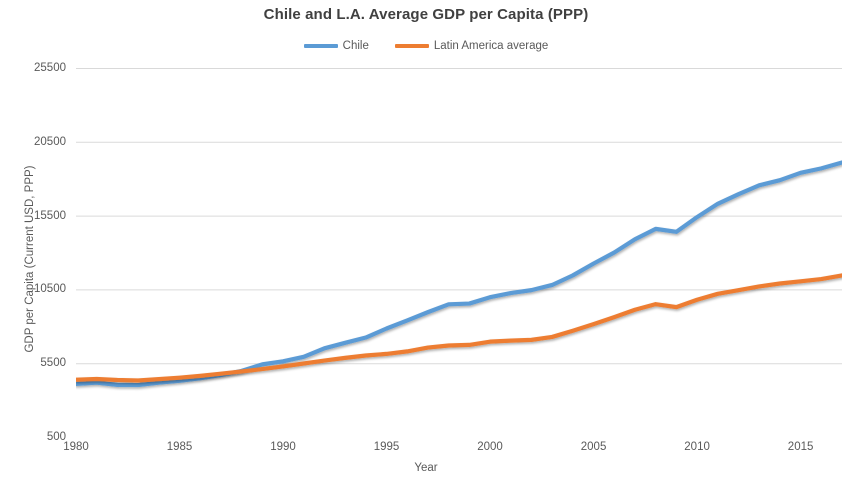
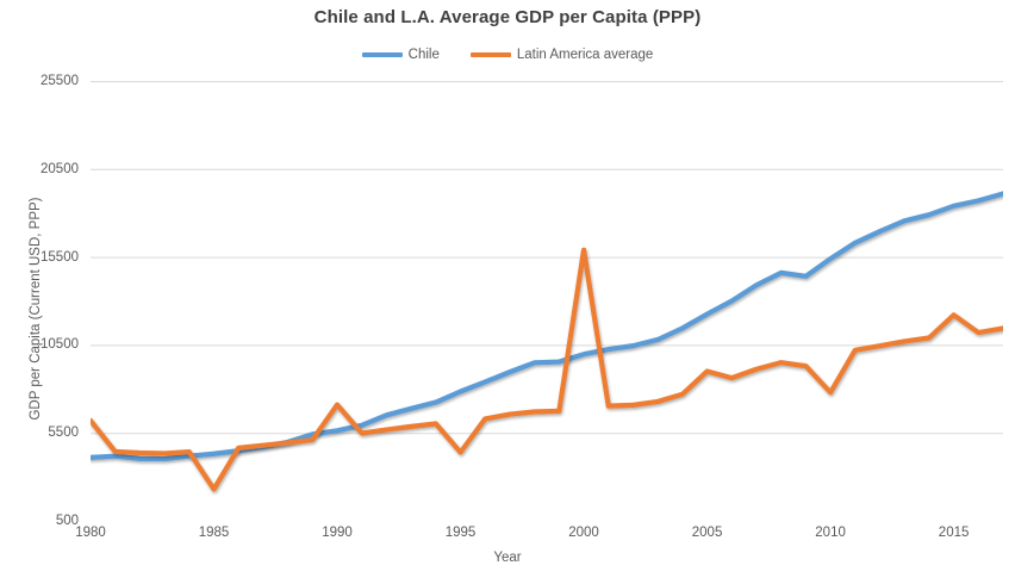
Latin America average/1980: 4400 -> 6200
Latin America average/1985: 4500 -> 2300
Latin America average/1990: 5300 -> 7100
Latin America average/1995: 6100 -> 4400
Latin America average/2000: 7000 -> 15900
Latin America average/2005: 8200 -> 9000
Latin America average/2010: 9800 -> 7800
Latin America average/2015: 11000 -> 12200
